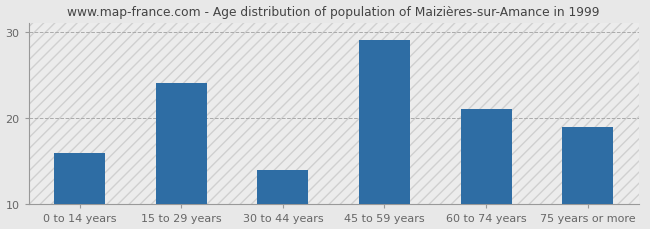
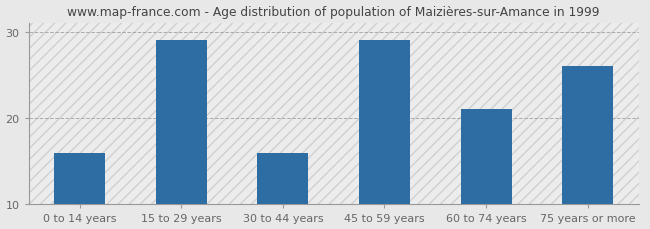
15 to 29 years: 24 -> 29
30 to 44 years: 14 -> 16
75 years or more: 19 -> 26
